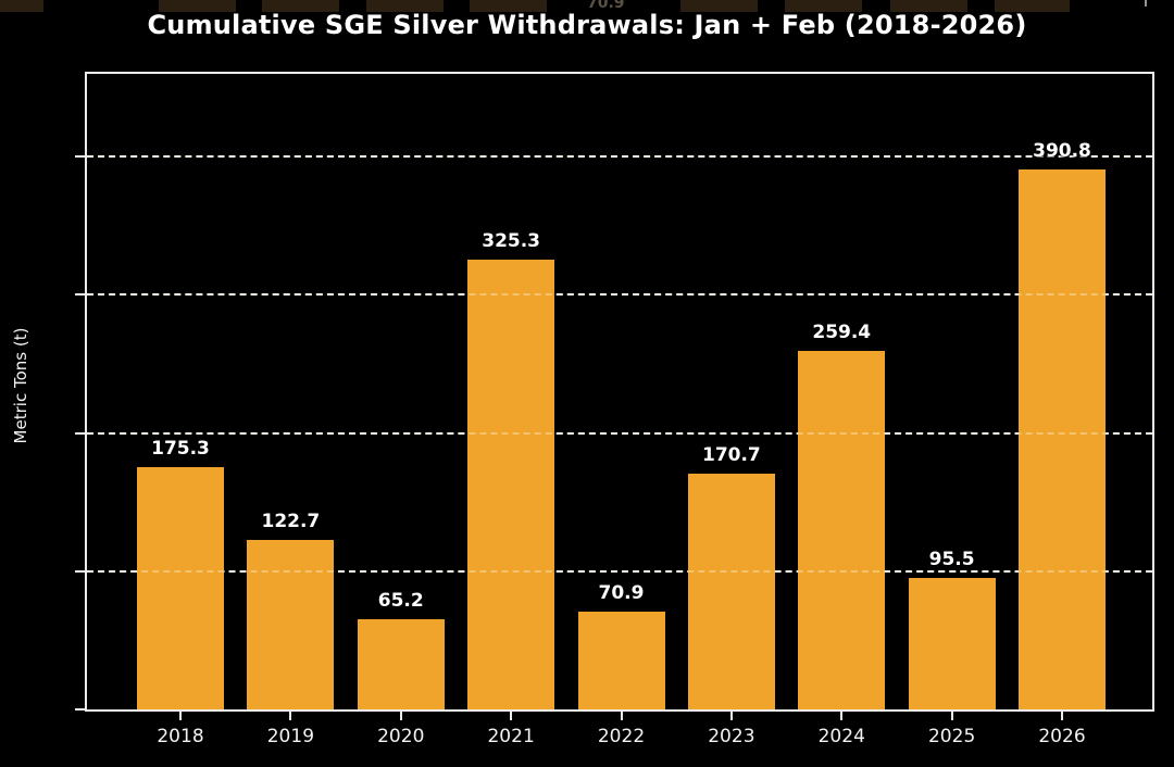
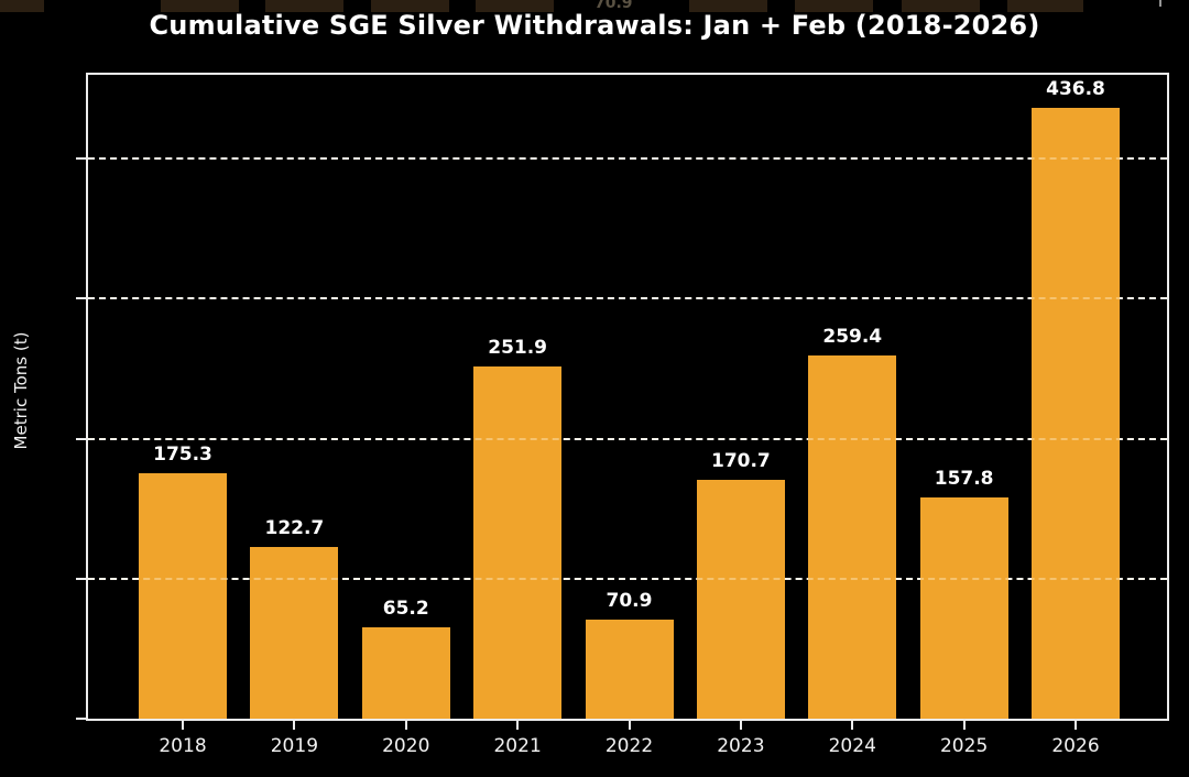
2021: 325.3 -> 251.9
2025: 95.5 -> 157.8
2026: 390.8 -> 436.8
